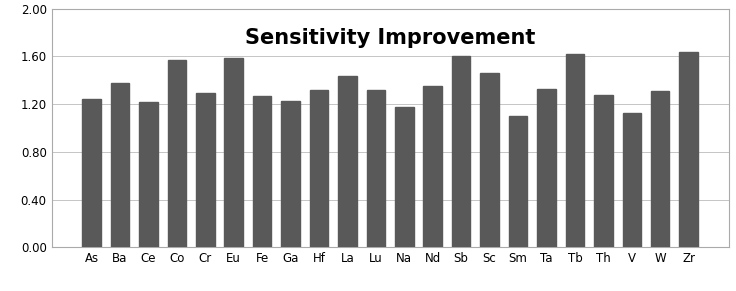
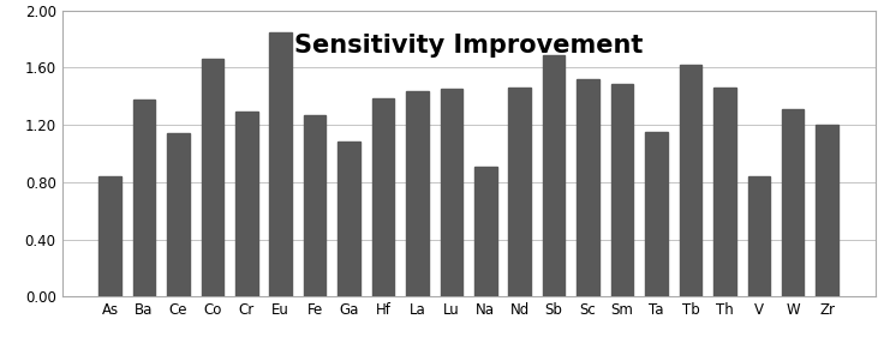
As: 1.24 -> 0.84
Ce: 1.22 -> 1.14
Co: 1.57 -> 1.66
Eu: 1.59 -> 1.85
Ga: 1.23 -> 1.08
Hf: 1.32 -> 1.39
Lu: 1.32 -> 1.45
Na: 1.18 -> 0.91
Nd: 1.35 -> 1.46
Sb: 1.60 -> 1.69
Sc: 1.46 -> 1.52
Sm: 1.10 -> 1.49
Ta: 1.33 -> 1.15
Th: 1.28 -> 1.46
V: 1.13 -> 0.84
Zr: 1.64 -> 1.20
